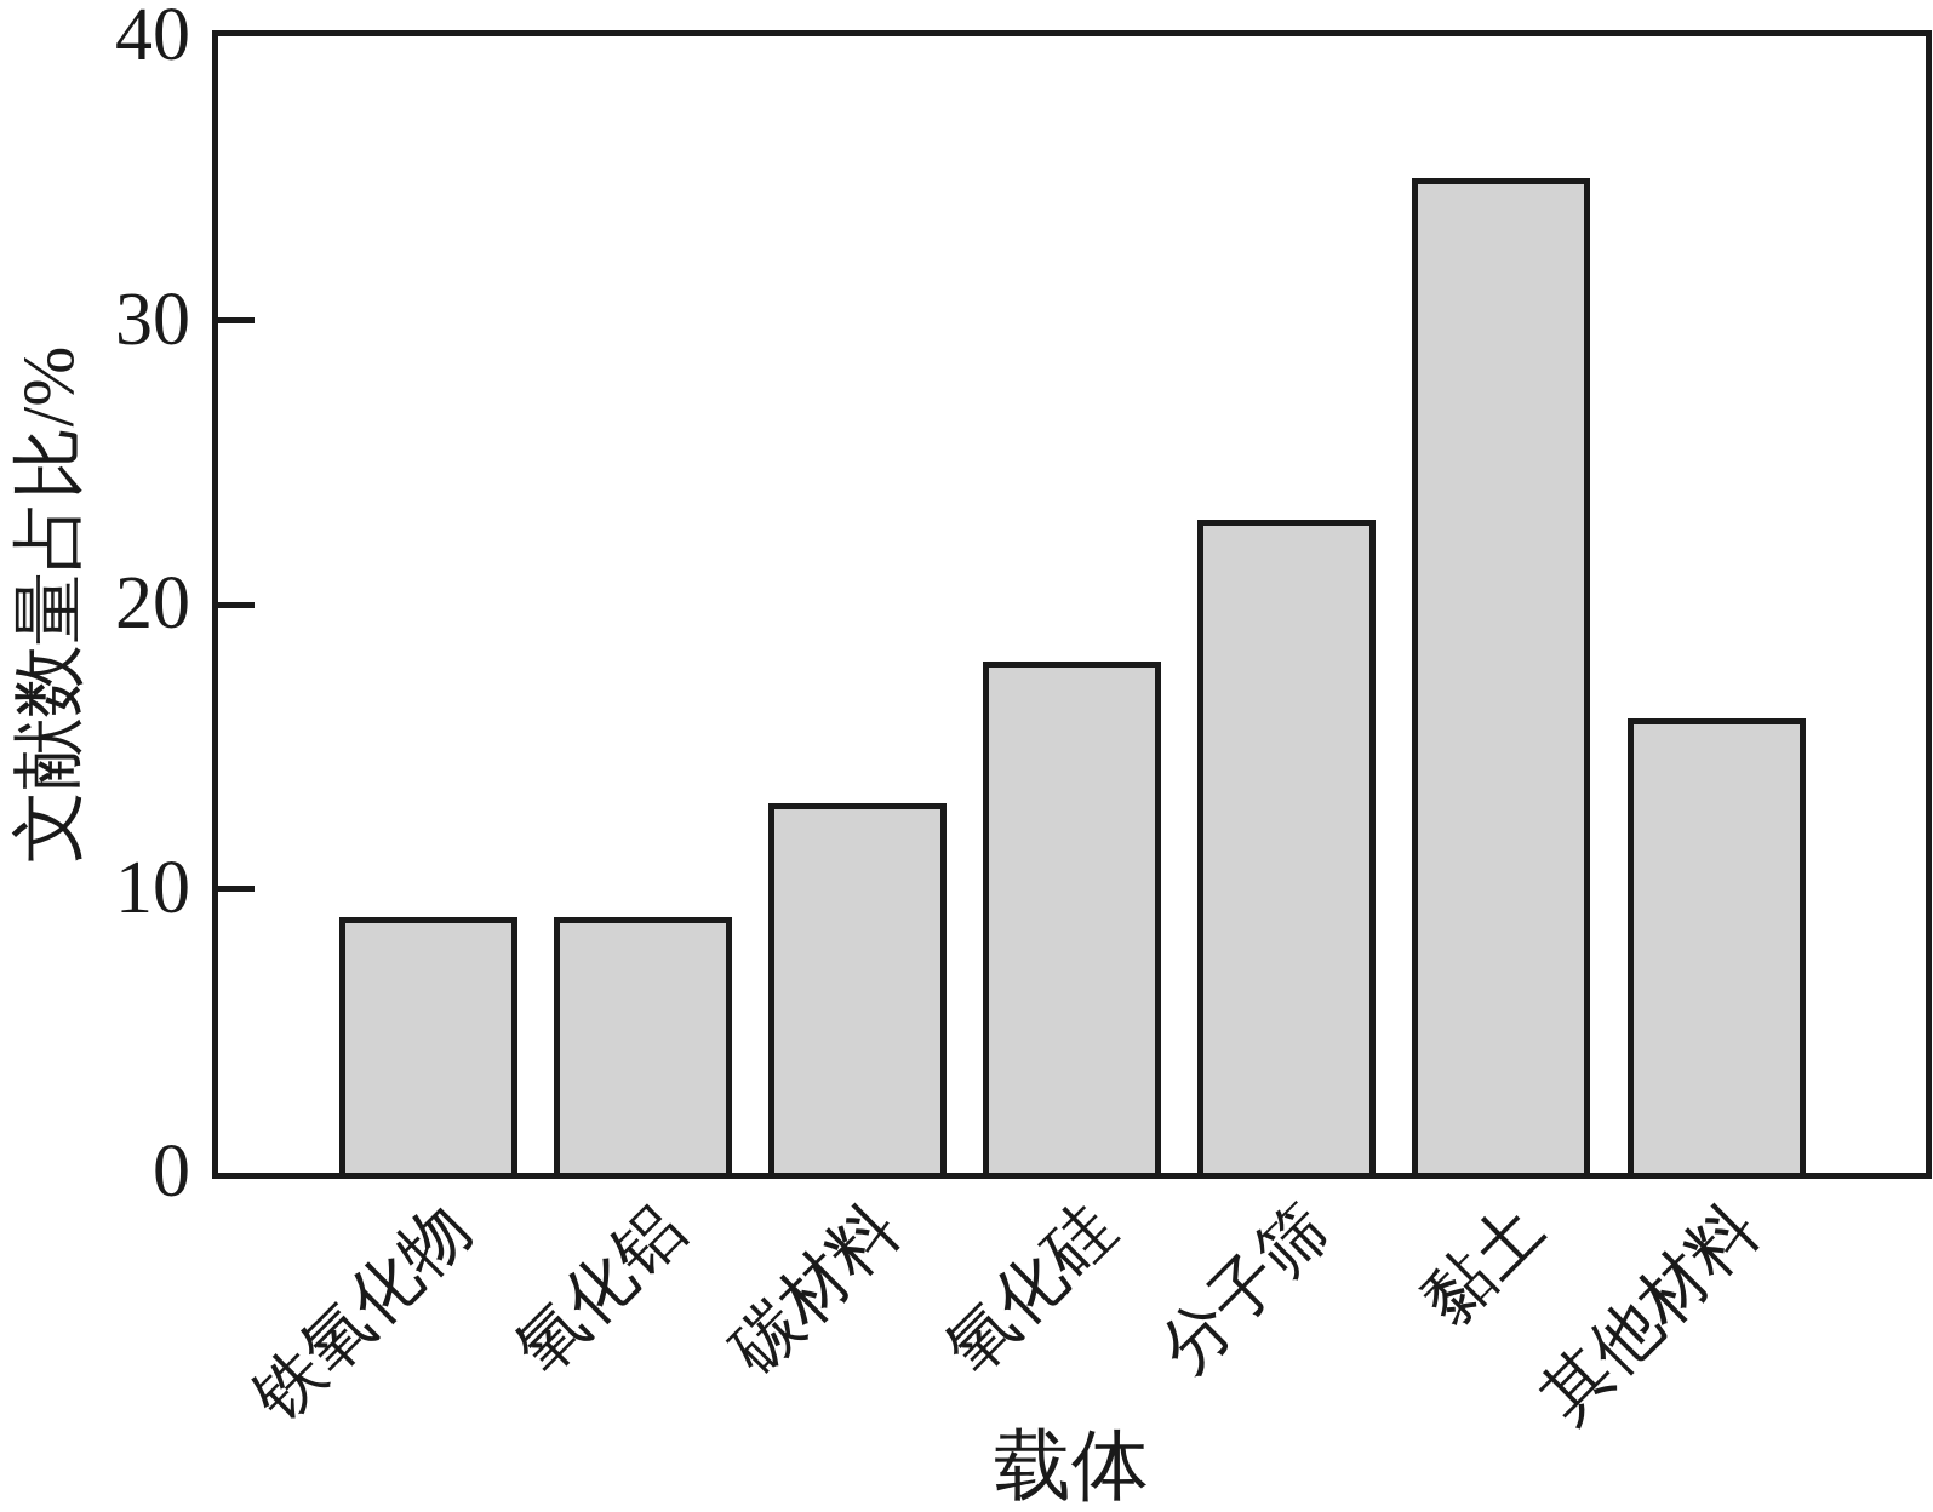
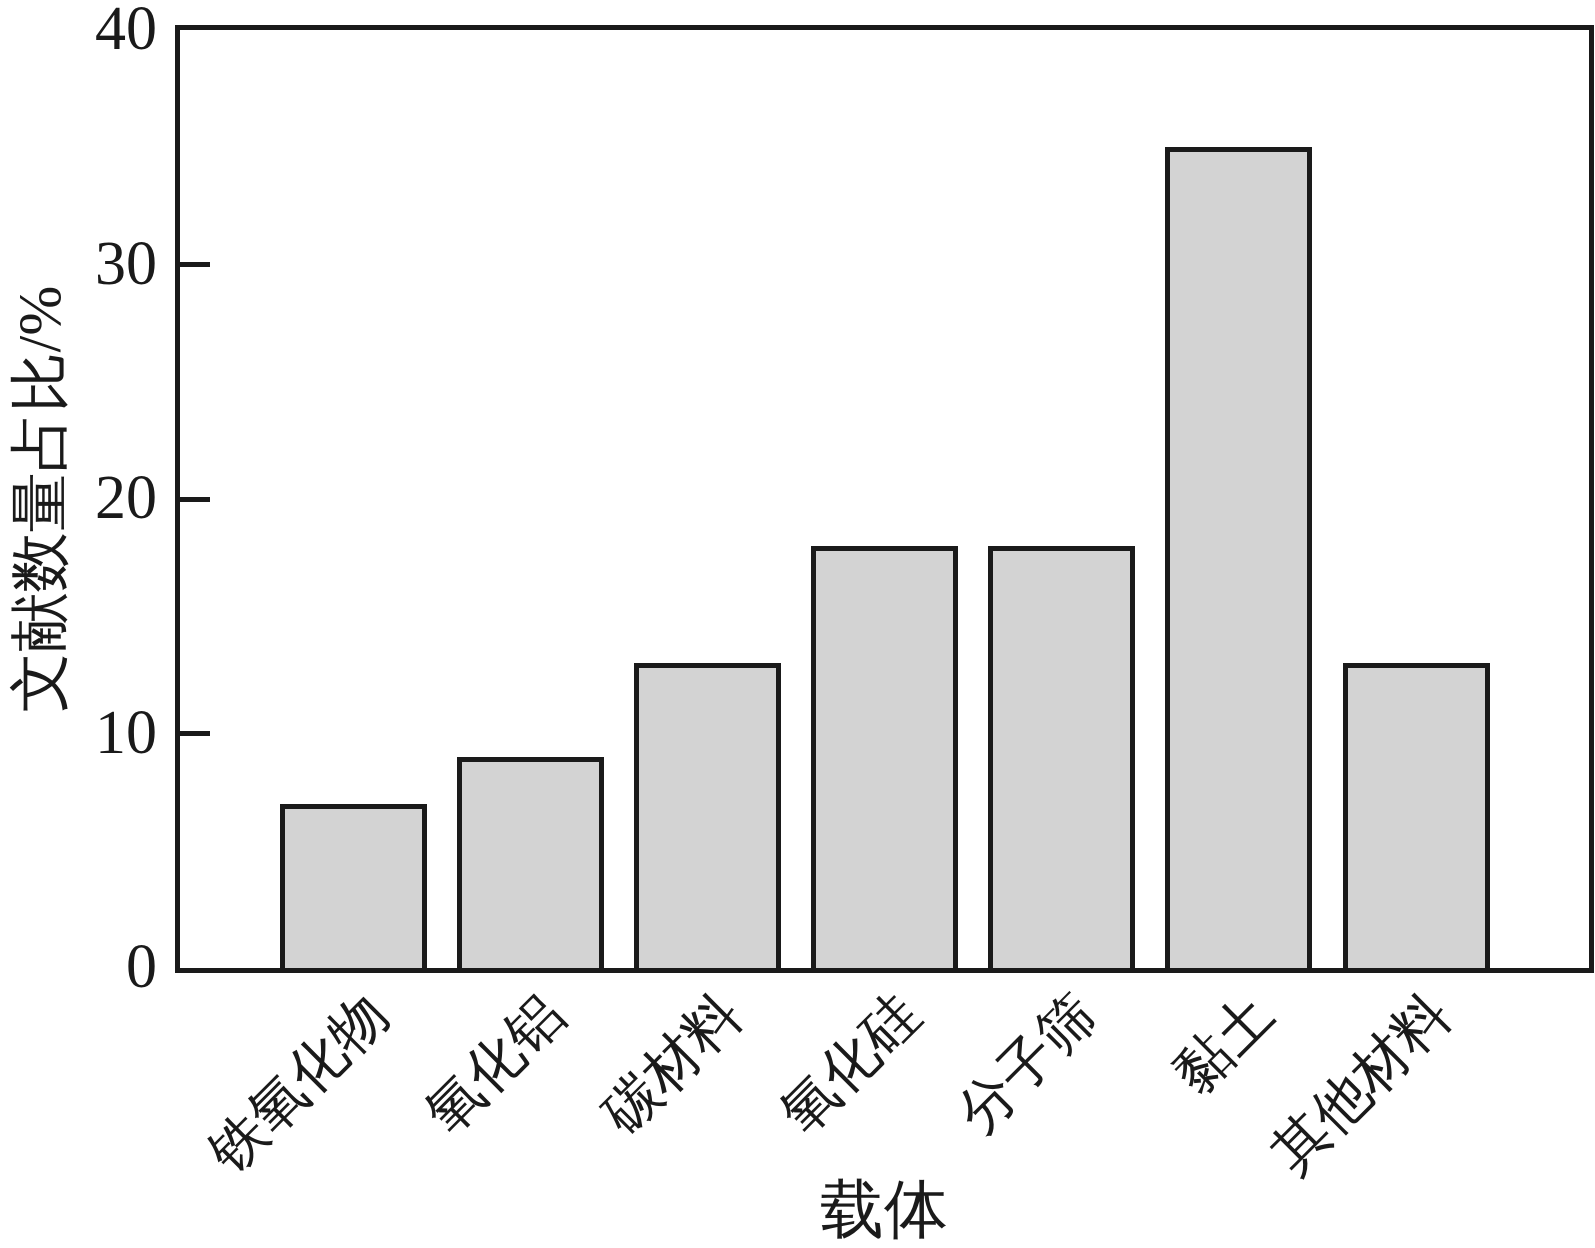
铁氧化物: 9 -> 7
分子筛: 23 -> 18
其他材料: 16 -> 13
